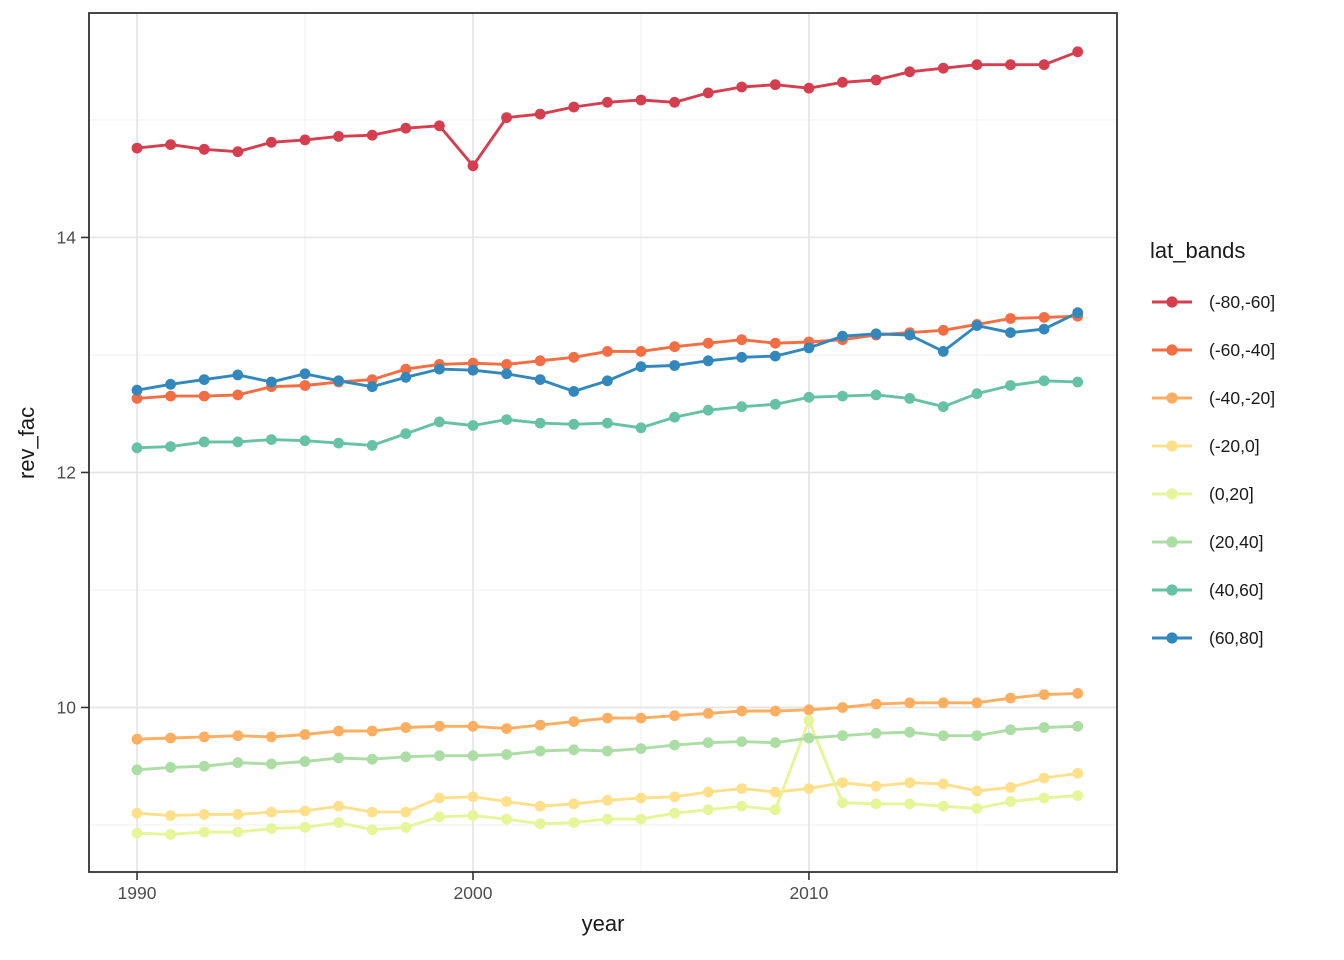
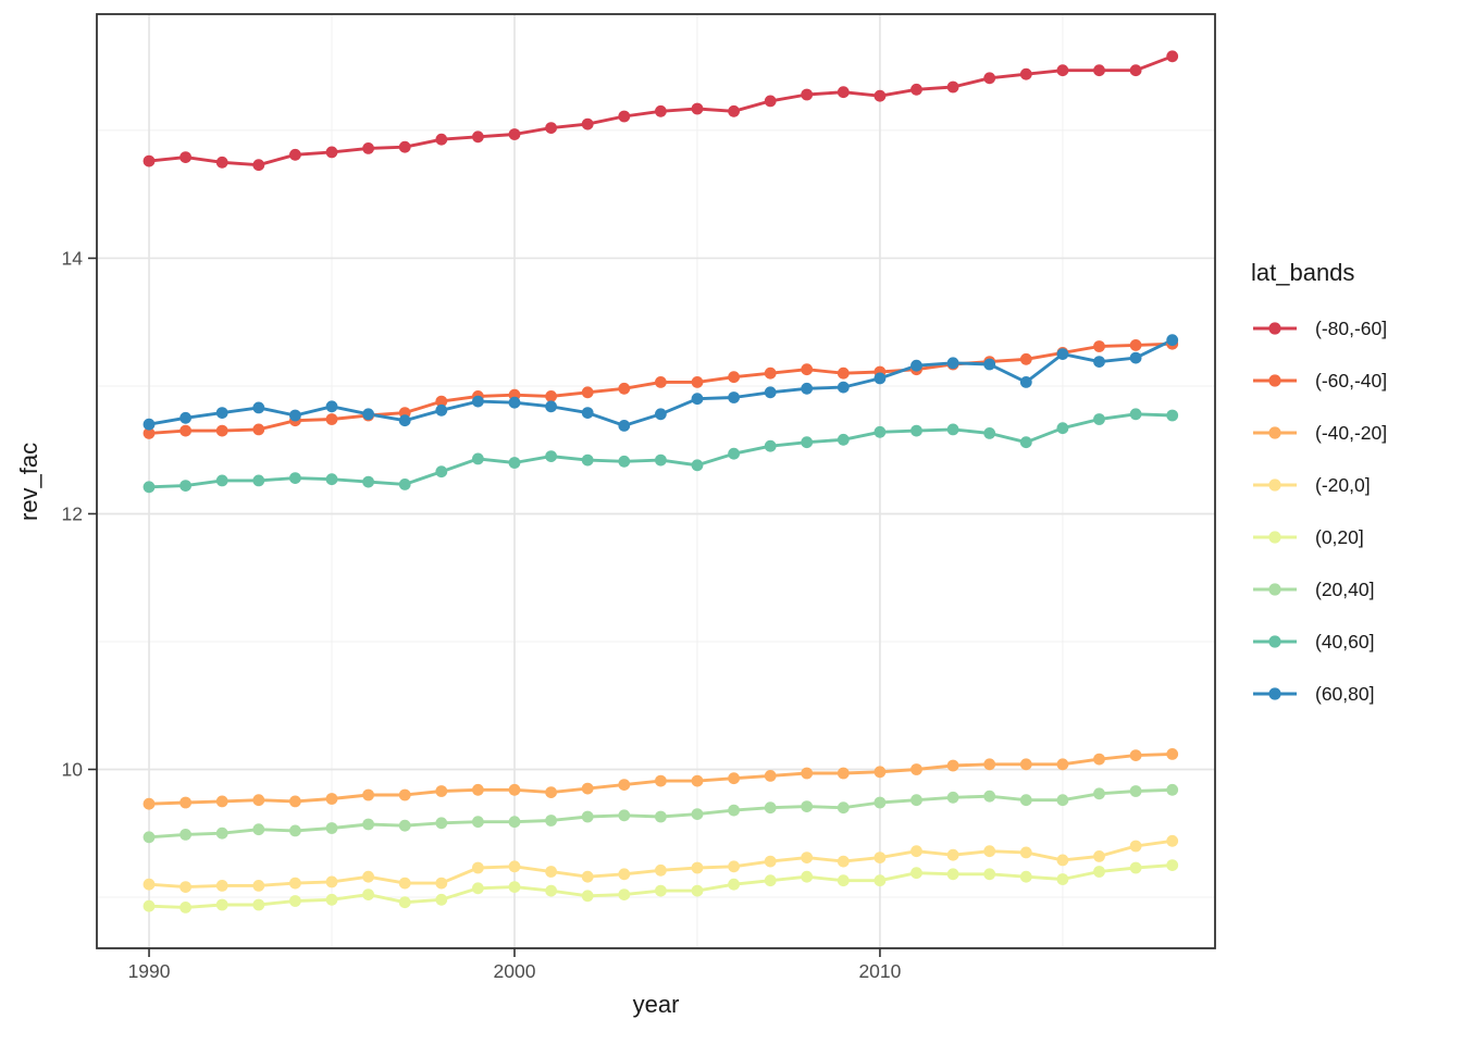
(-80,-60]/2000: 14.61 -> 14.97
(0,20]/2010: 9.89 -> 9.13
